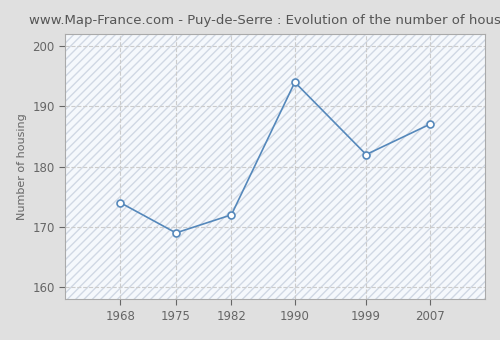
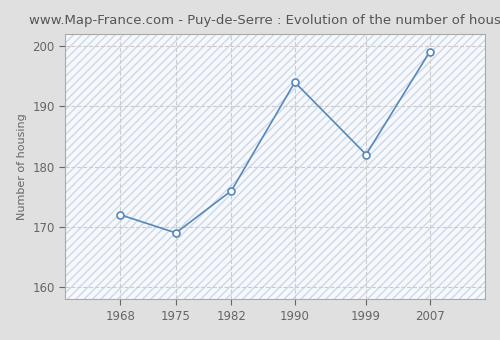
1968: 174 -> 172
1982: 172 -> 176
2007: 187 -> 199
